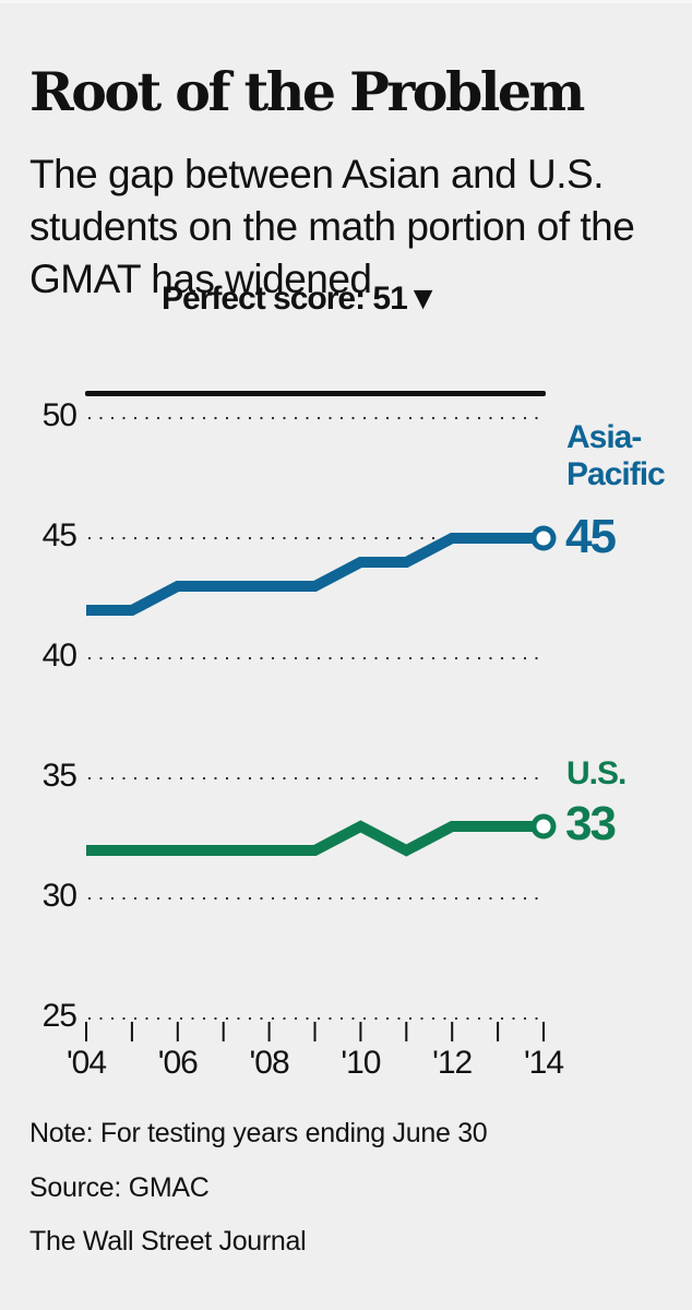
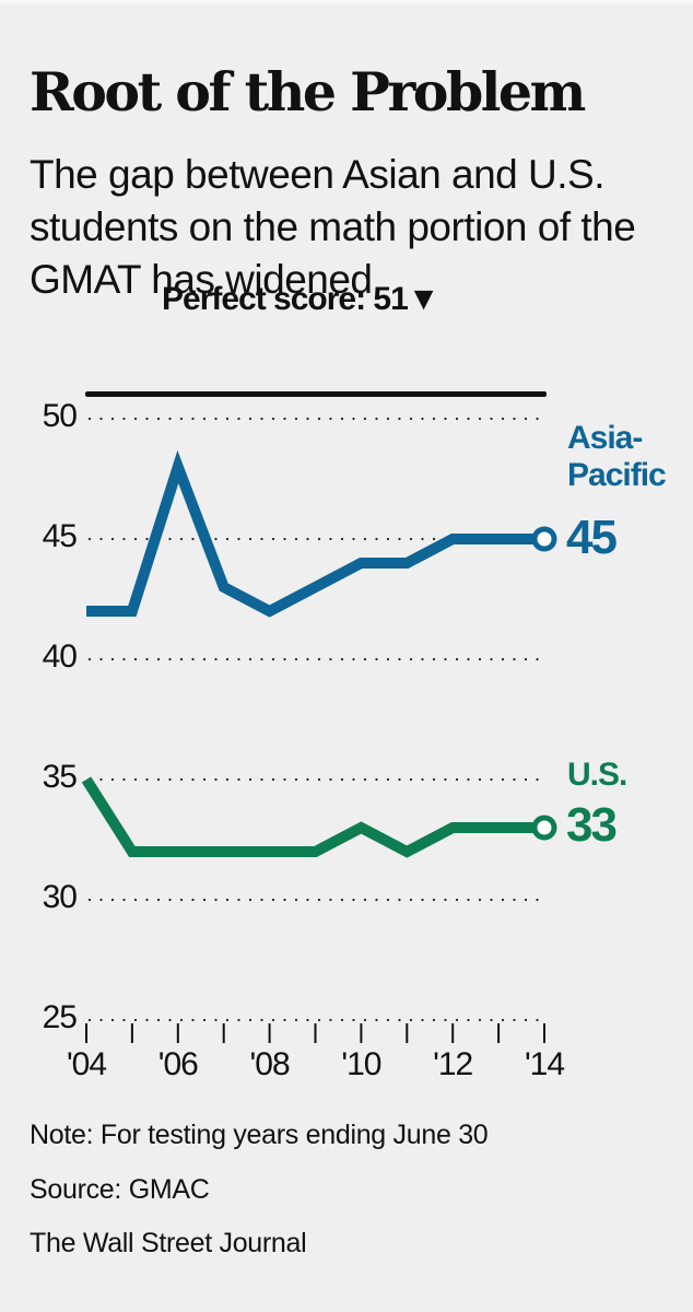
U.S./'04: 32 -> 35
Asia-Pacific/'06: 43 -> 48
Asia-Pacific/'08: 43 -> 42
